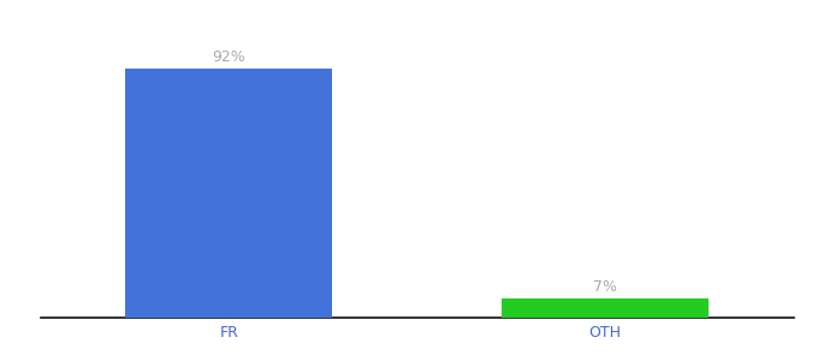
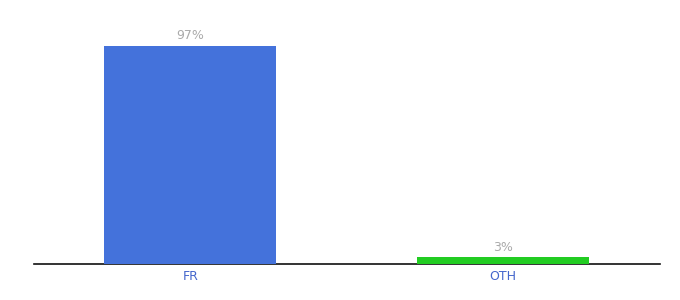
FR: 92% -> 97%
OTH: 7% -> 3%
